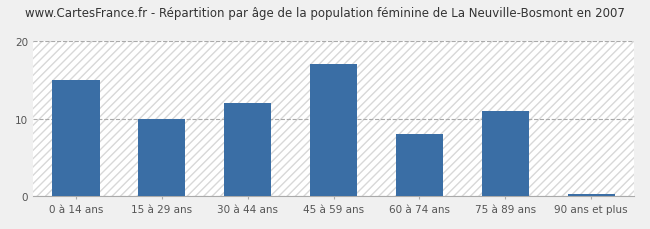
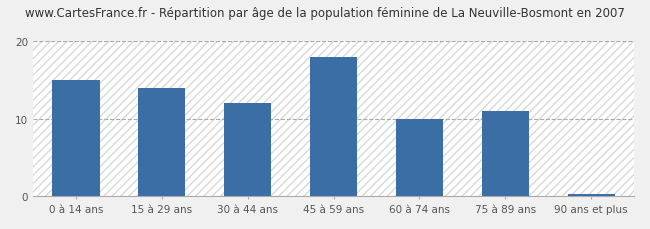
15 à 29 ans: 10.0 -> 14.0
45 à 59 ans: 17.0 -> 18.0
60 à 74 ans: 8.0 -> 10.0
